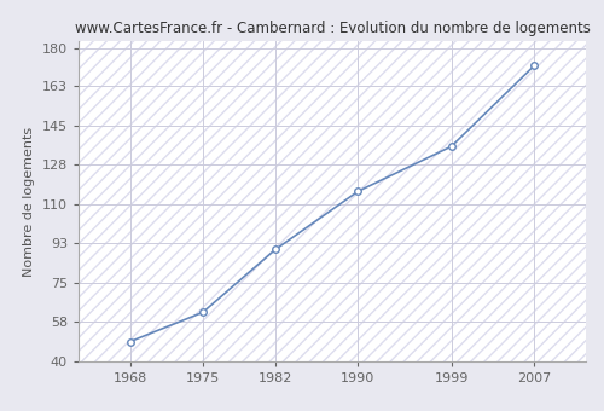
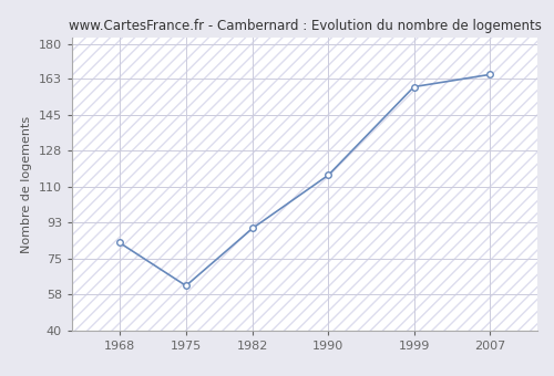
1968: 49 -> 83
1999: 136 -> 159
2007: 172 -> 165
